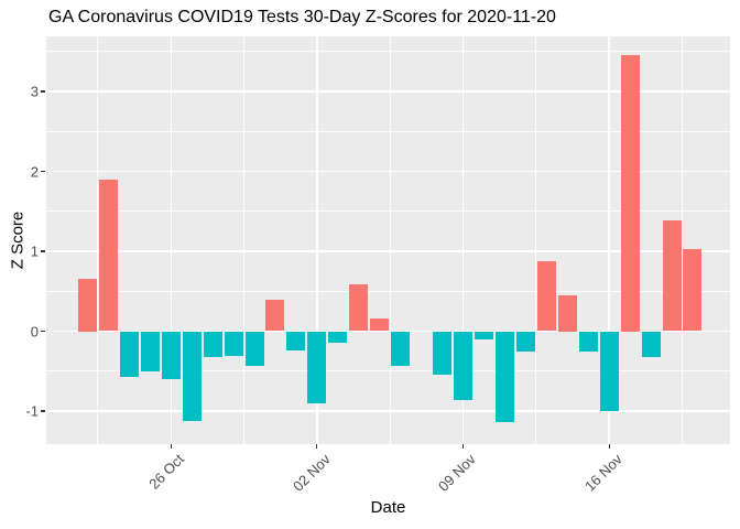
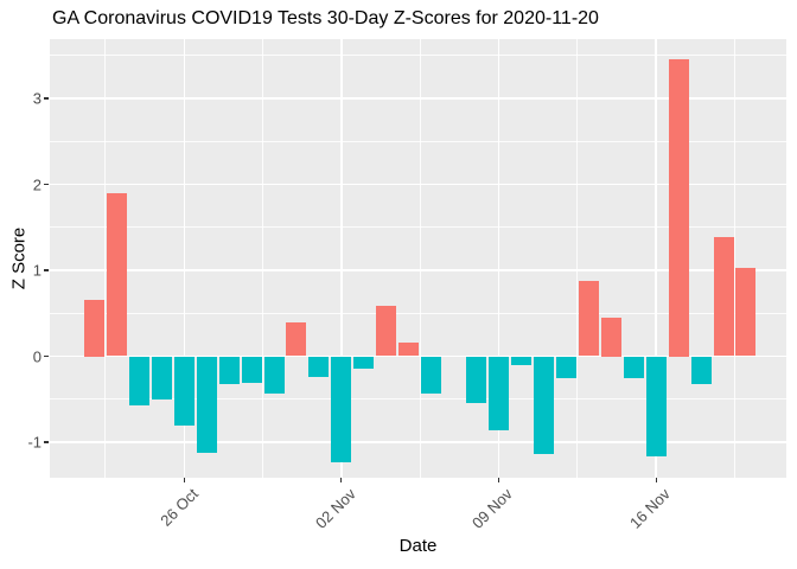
26 Oct: -0.6 -> -0.8
02 Nov: -0.9 -> -1.2
16 Nov: -1.0 -> -1.2
